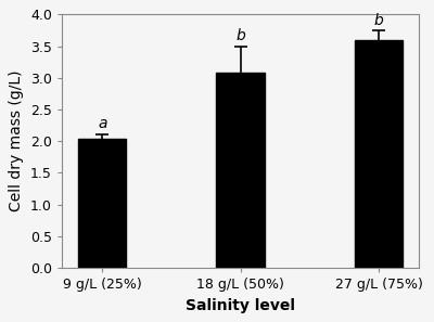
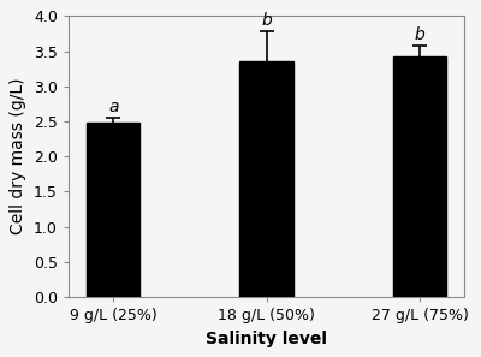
9 g/L (25%): 2.04 -> 2.48
18 g/L (50%): 3.08 -> 3.36
27 g/L (75%): 3.60 -> 3.42
